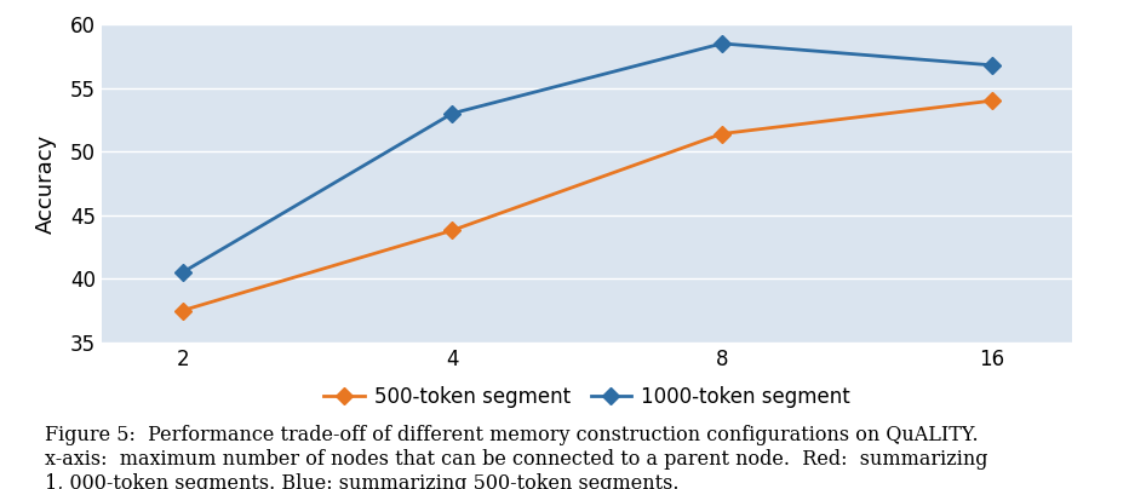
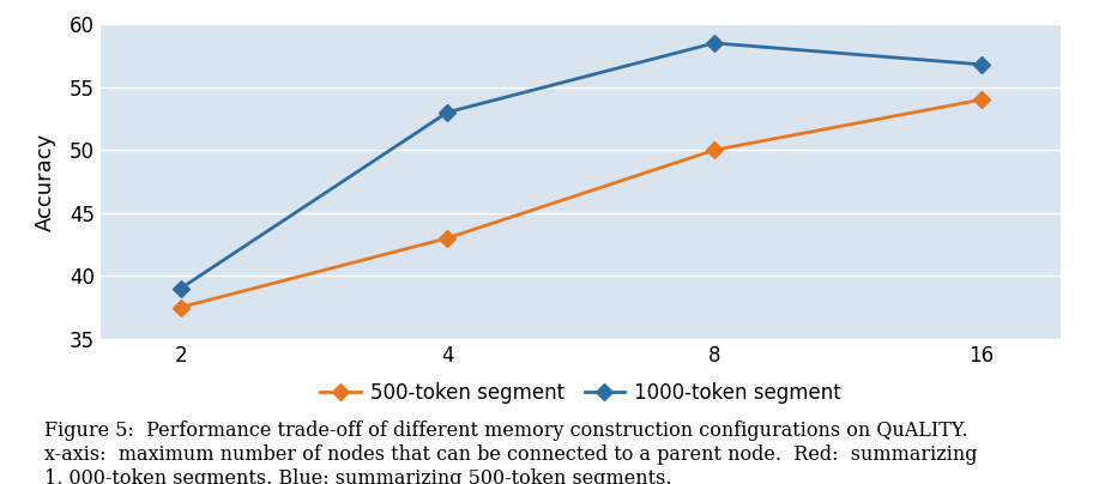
1000-token segment/2: 40.5 -> 39.0
500-token segment/4: 43.8 -> 43.0
500-token segment/8: 51.4 -> 50.0
